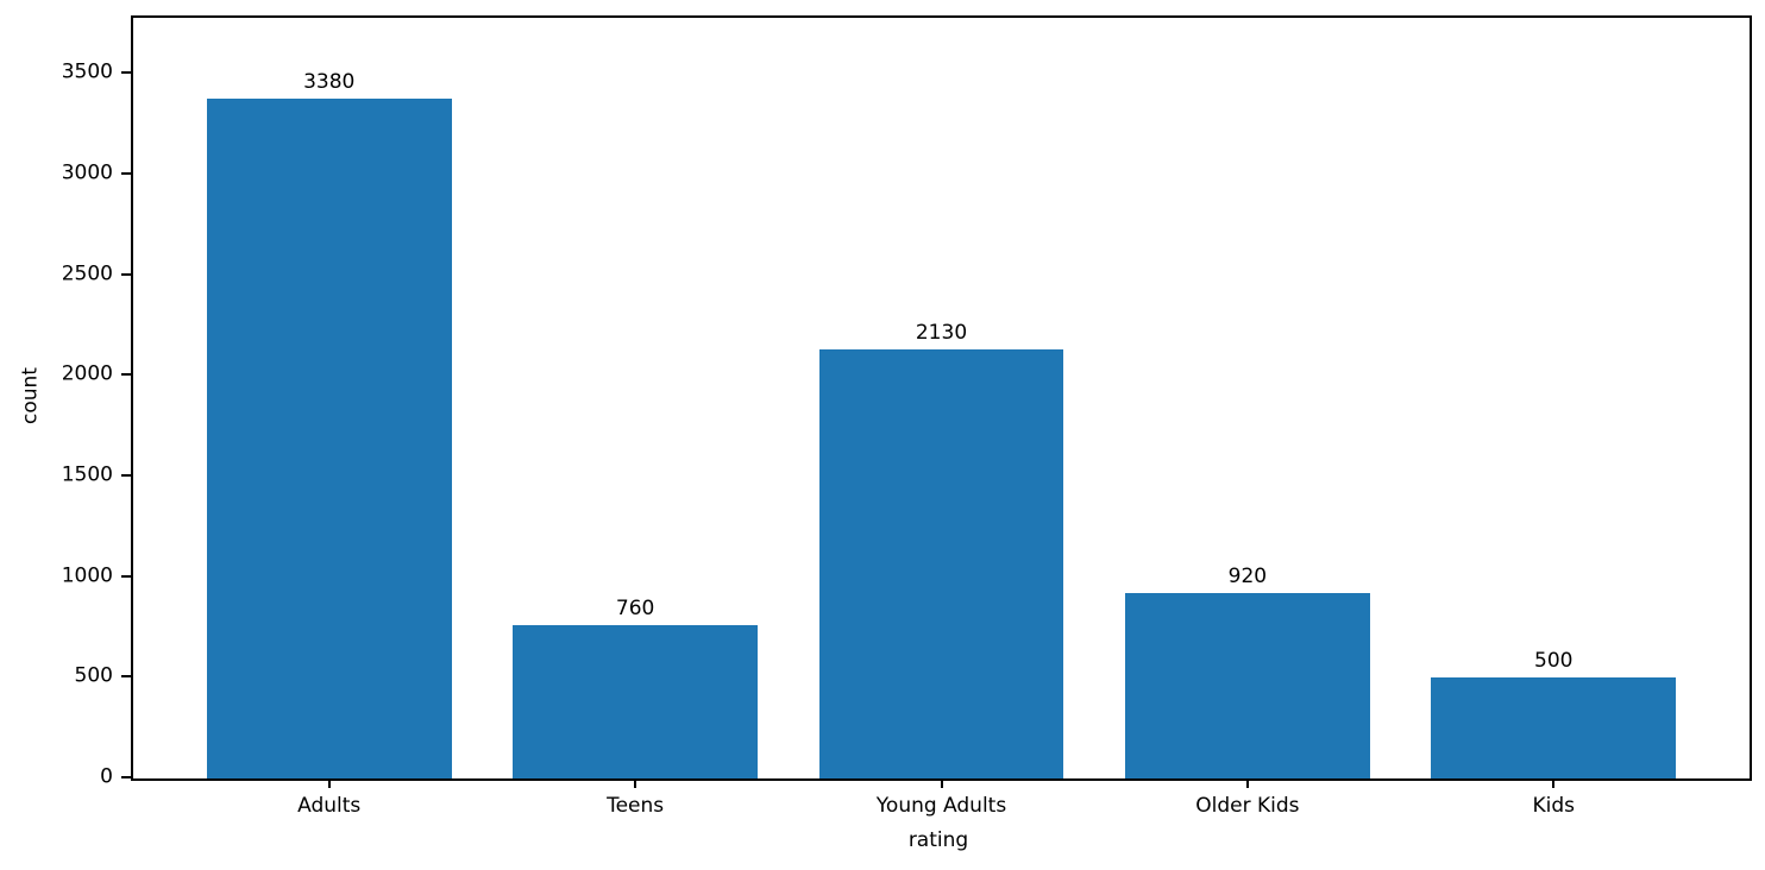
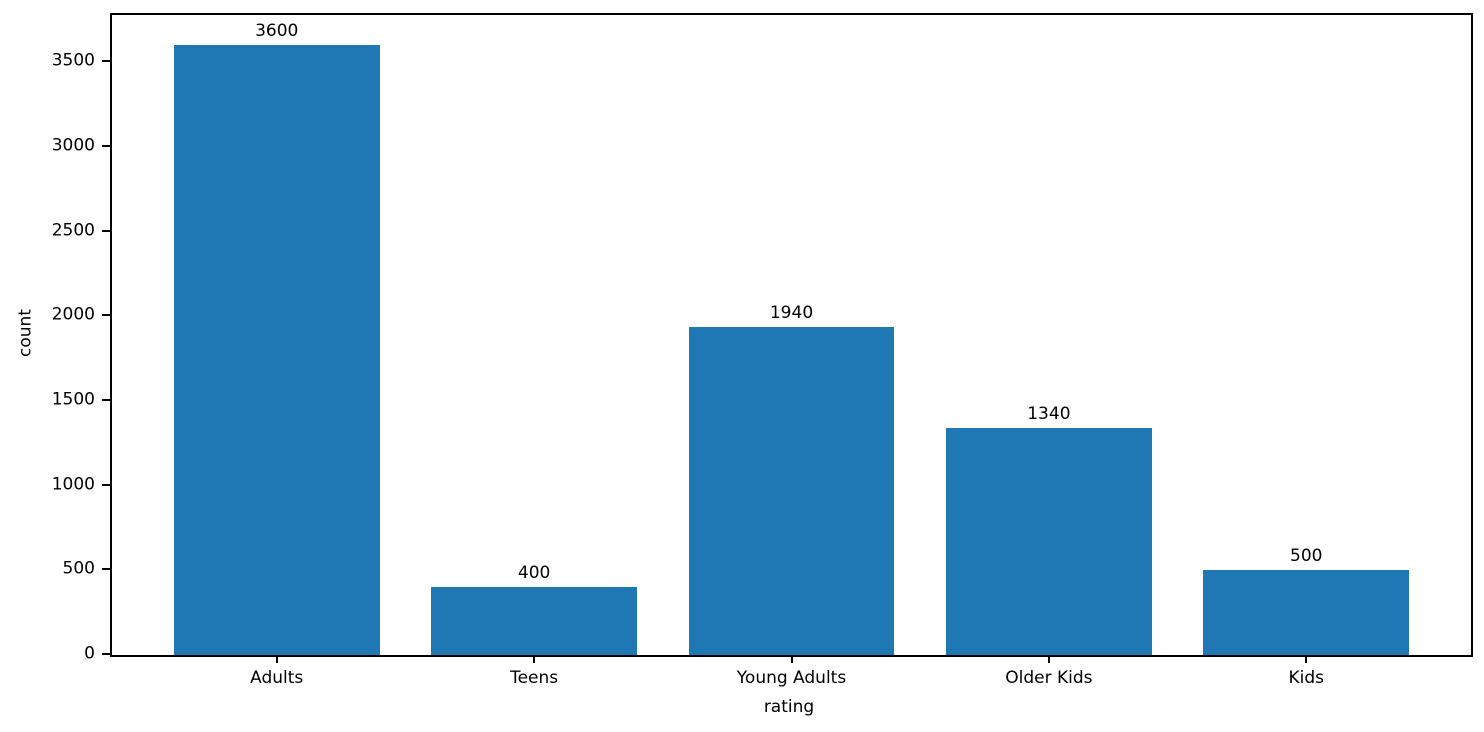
Adults: 3380 -> 3600
Teens: 760 -> 400
Young Adults: 2130 -> 1940
Older Kids: 920 -> 1340
